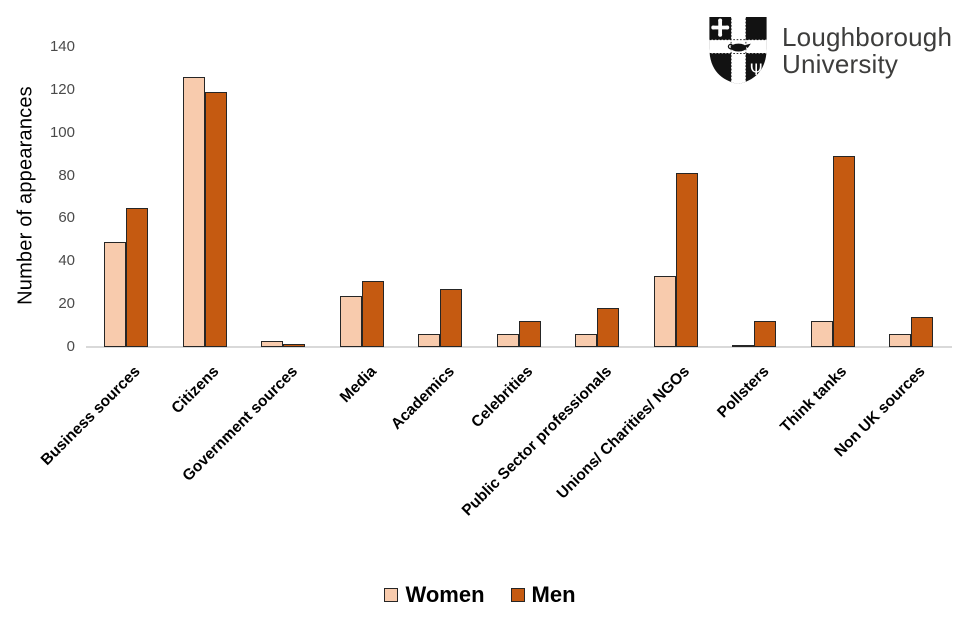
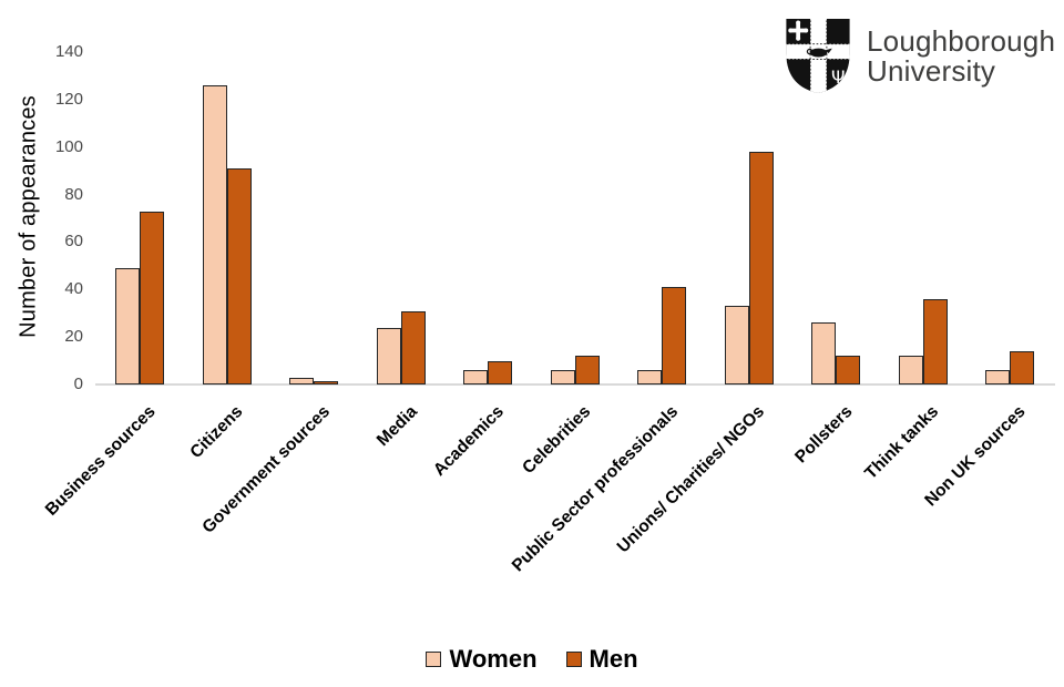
Men/Business sources: 65 -> 73
Men/Citizens: 119 -> 91
Men/Academics: 27 -> 10
Men/Public Sector professionals: 18 -> 41
Men/Unions/ Charities/ NGOs: 81 -> 98
Women/Pollsters: 1 -> 26
Men/Think tanks: 89 -> 36
